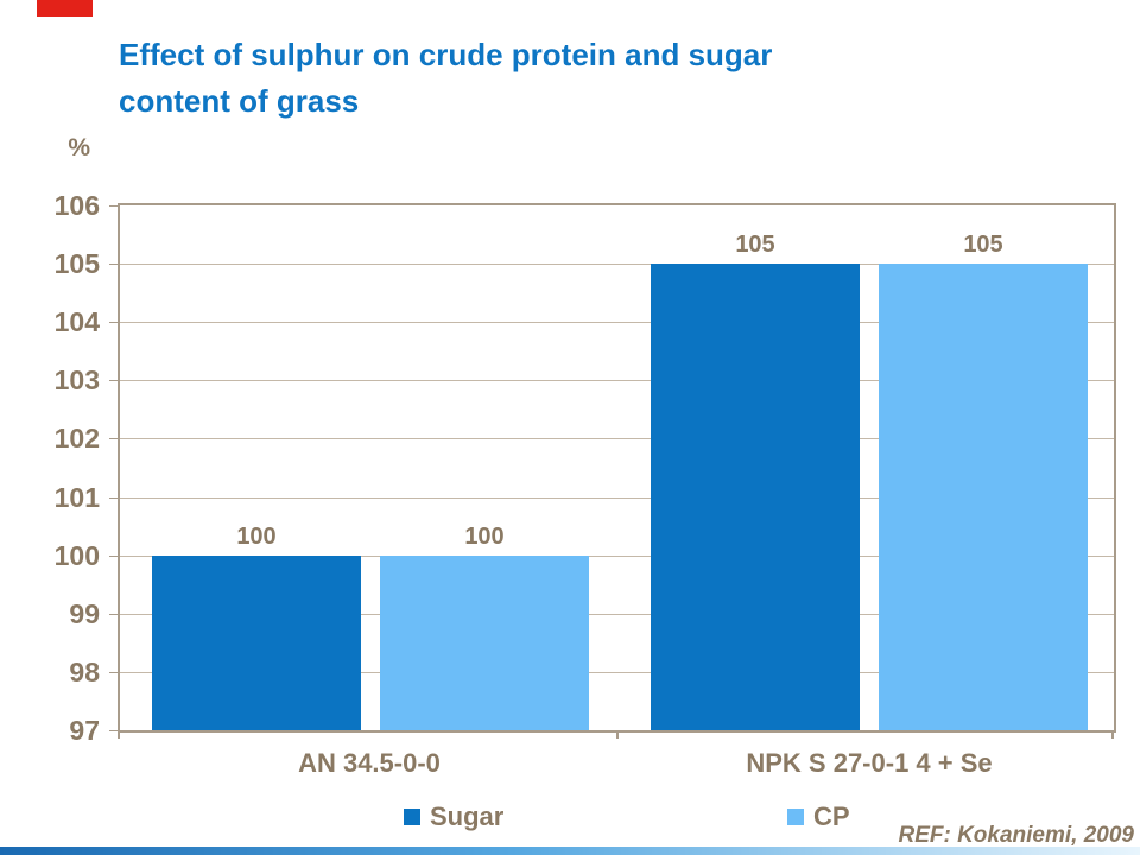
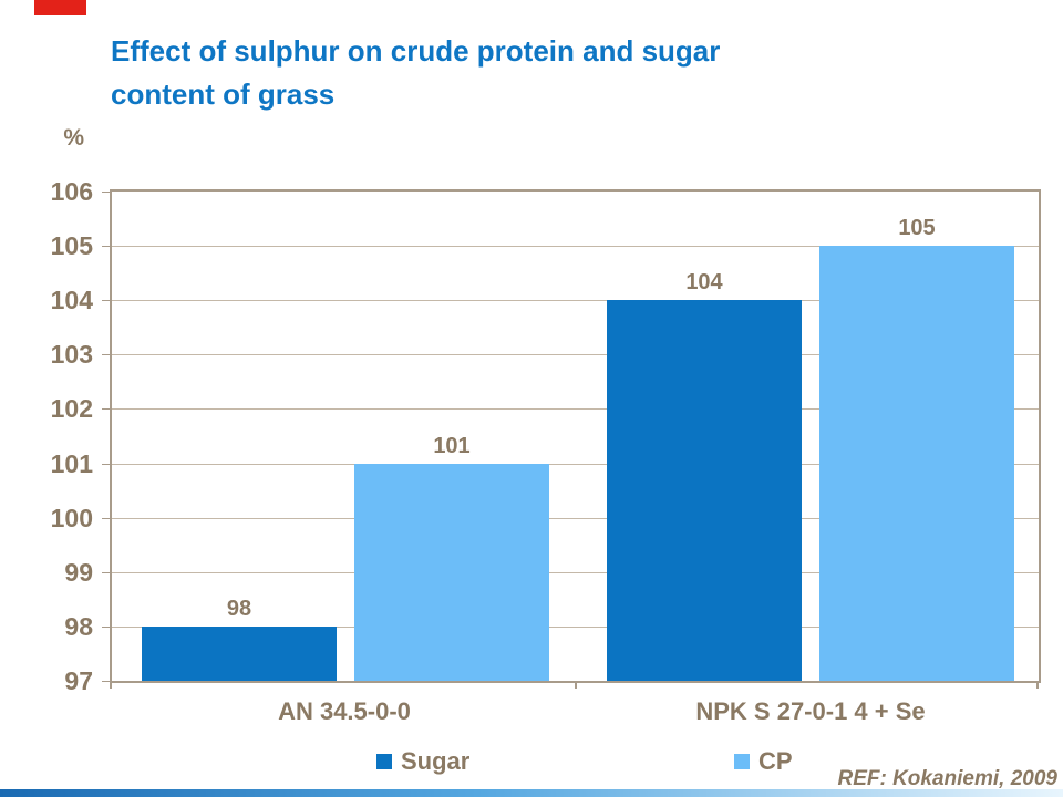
Sugar/AN 34.5-0-0: 100 -> 98
CP/AN 34.5-0-0: 100 -> 101
Sugar/NPK S 27-0-1 4 + Se: 105 -> 104
